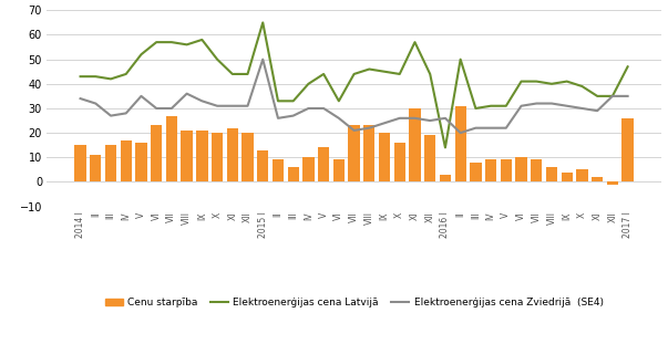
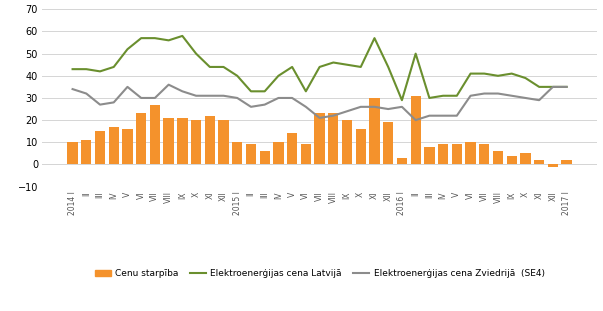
Cenu starpība/2014 I: 15 -> 10
Elektroenerģijas cena Latvijā/2015 I: 65 -> 40
Elektroenerģijas cena Zviedrijā (SE4)/2015 I: 50 -> 30
Cenu starpība/2015 I: 13 -> 10
Elektroenerģijas cena Latvijā/2016 I: 14 -> 29
Elektroenerģijas cena Latvijā/2017 I: 47 -> 35
Cenu starpība/2017 I: 26 -> 2
